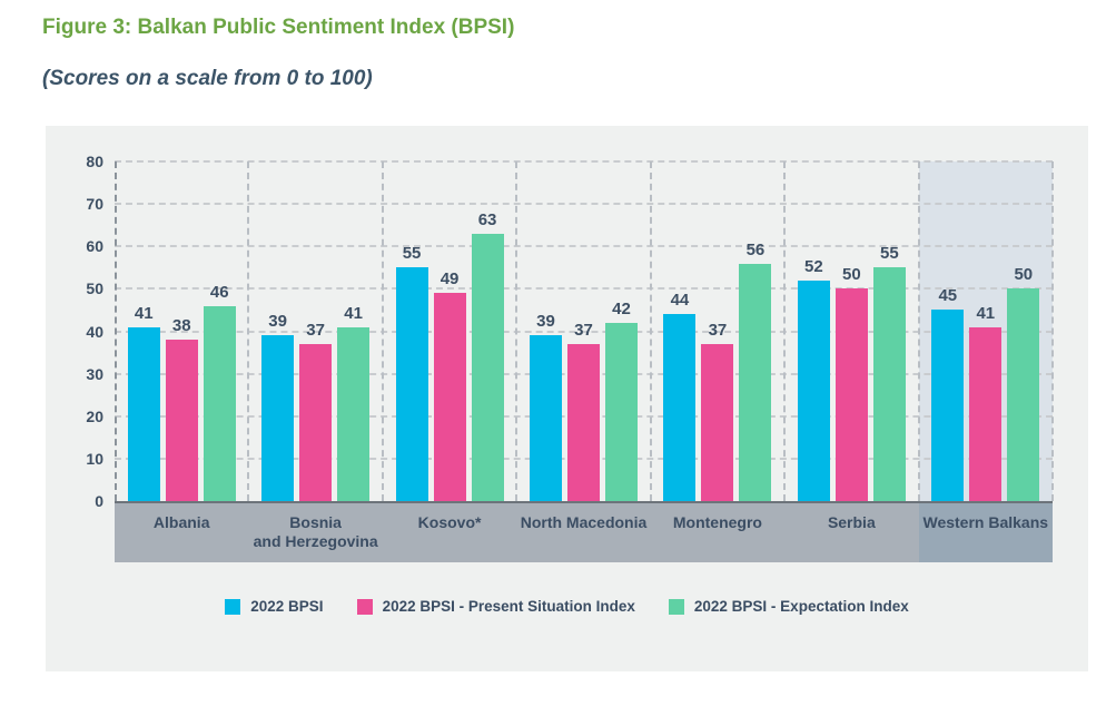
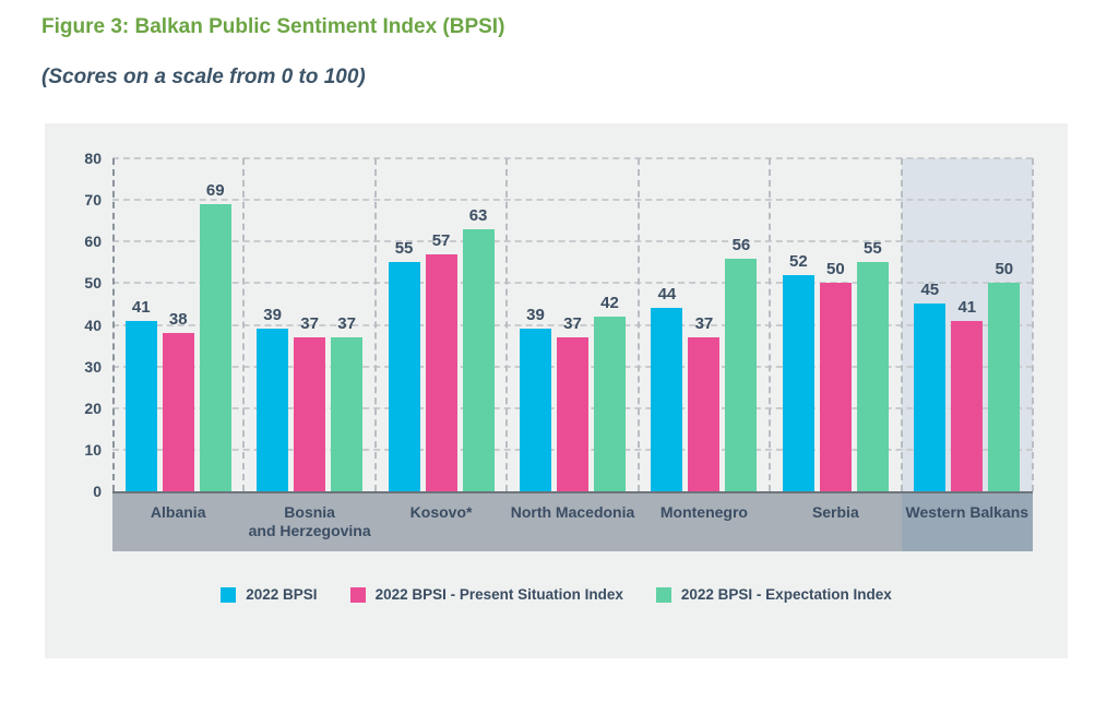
2022 BPSI - Expectation Index/Albania: 46 -> 69
2022 BPSI - Expectation Index/Bosnia and Herzegovina: 41 -> 37
2022 BPSI - Present Situation Index/Kosovo*: 49 -> 57
